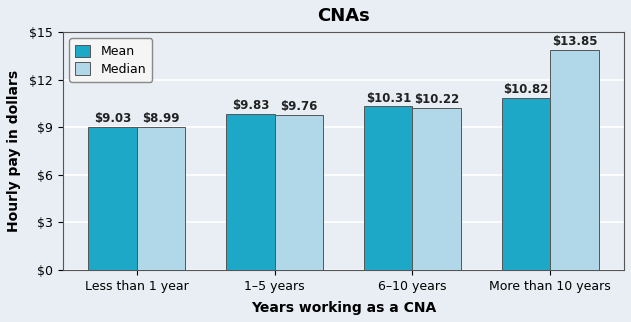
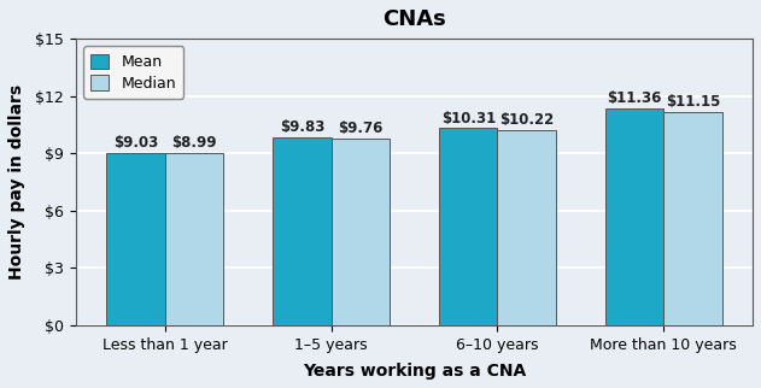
Mean/More than 10 years: $10.82 -> $11.36
Median/More than 10 years: $13.85 -> $11.15
